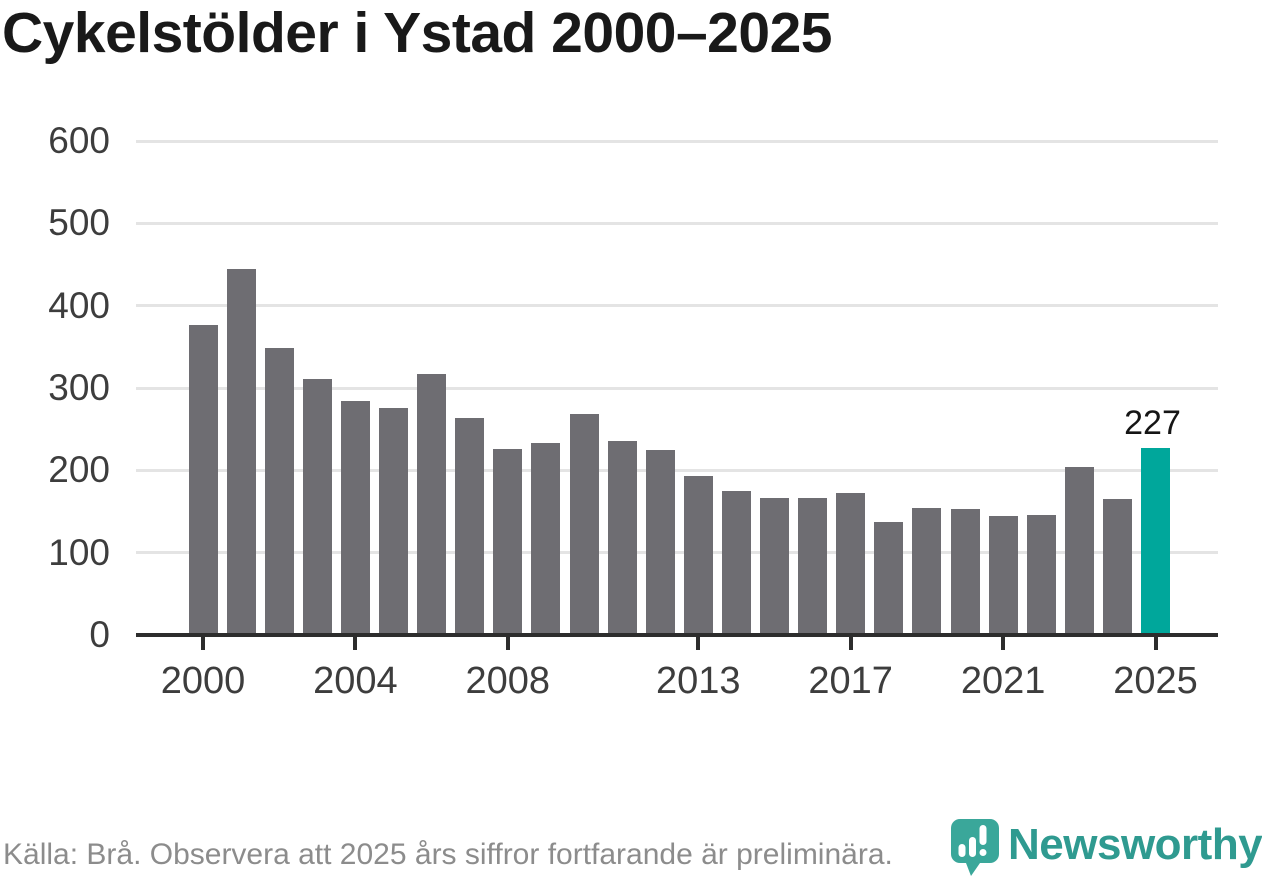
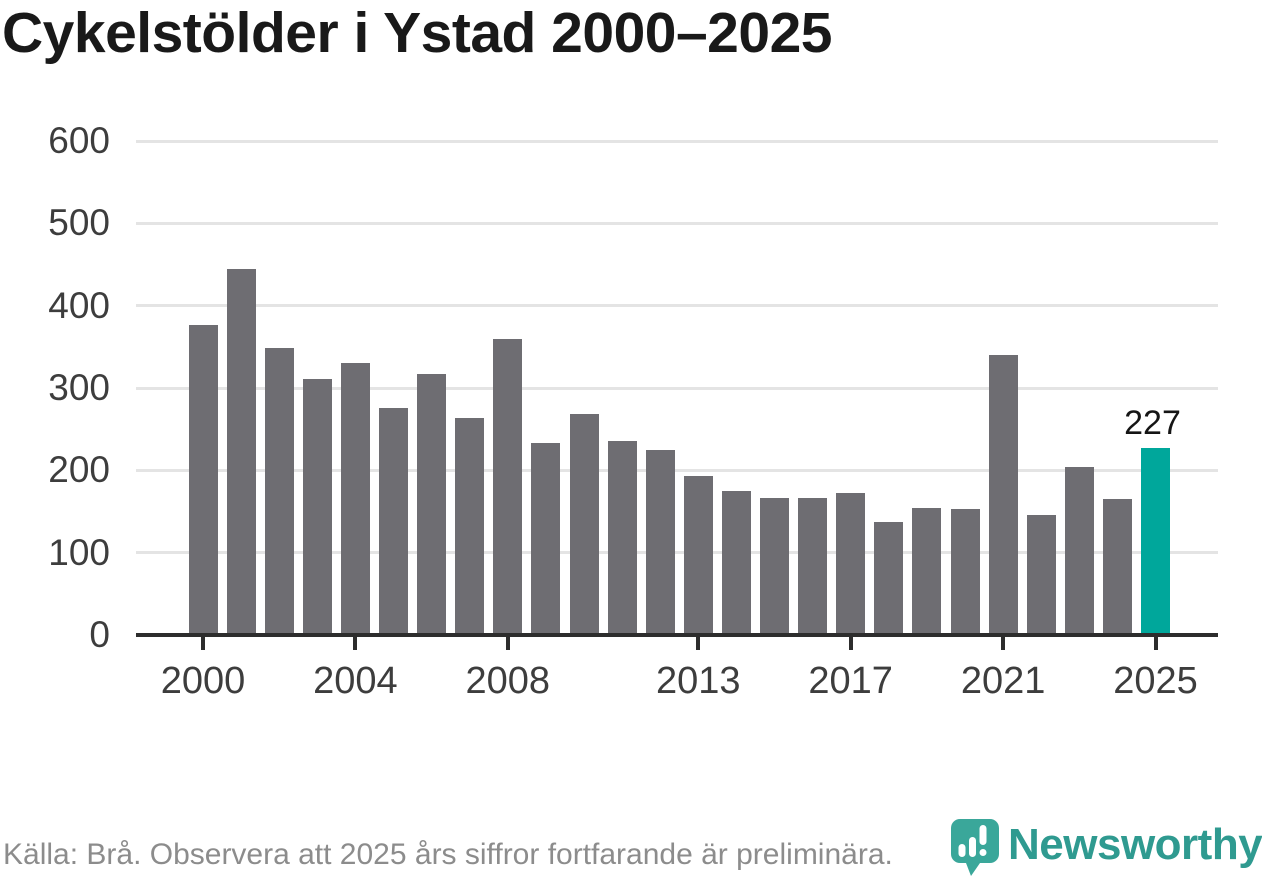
2004: 280 -> 330
2008: 230 -> 360
2021: 140 -> 340
